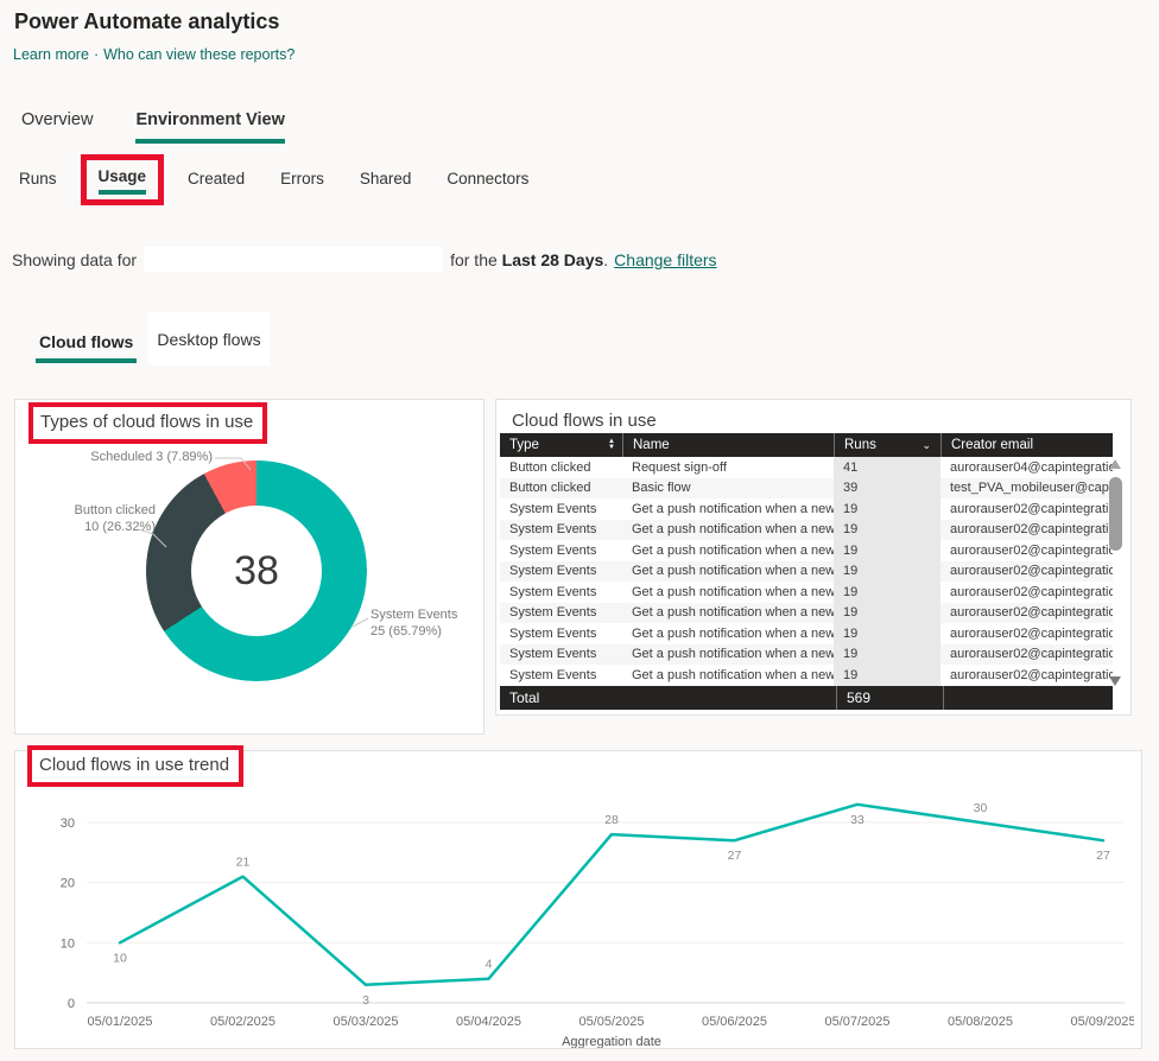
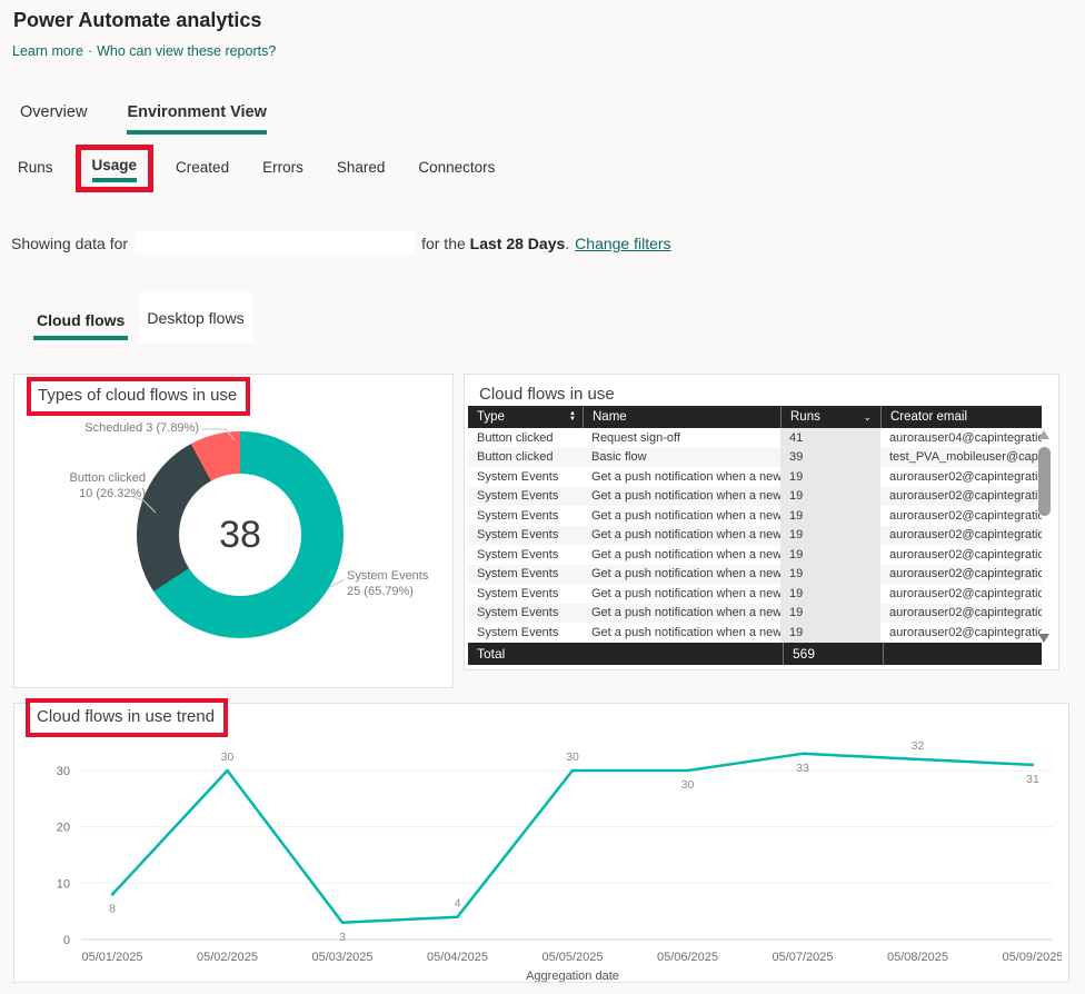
Cloud flows in use trend/05/01/2025: 10 -> 8
Cloud flows in use trend/05/02/2025: 21 -> 30
Cloud flows in use trend/05/05/2025: 28 -> 30
Cloud flows in use trend/05/06/2025: 27 -> 30
Cloud flows in use trend/05/08/2025: 30 -> 32
Cloud flows in use trend/05/09/2025: 27 -> 31
